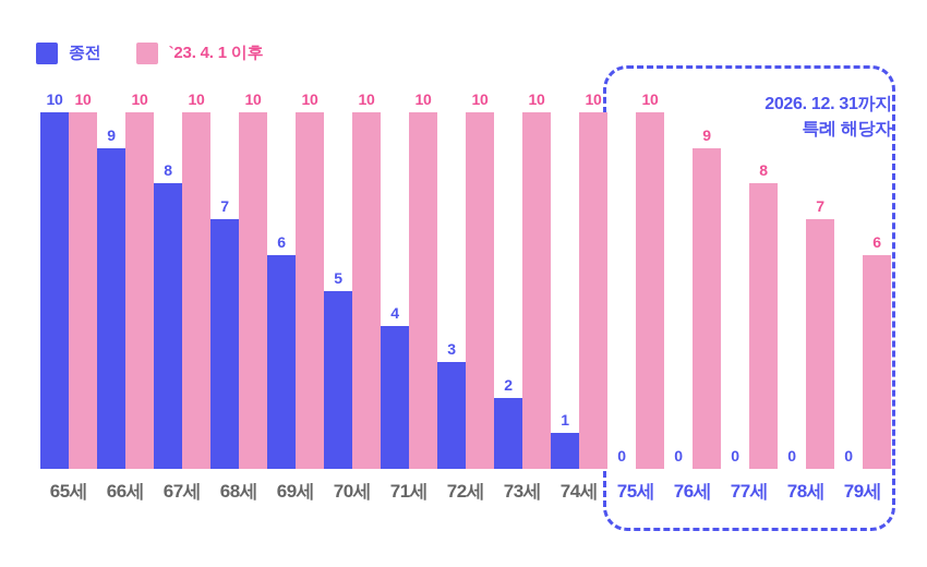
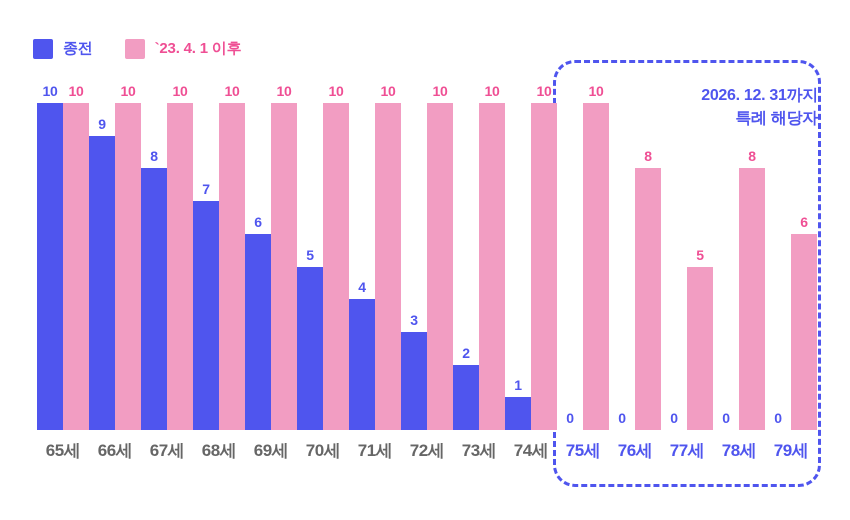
`23. 4. 1 이후/76세: 9 -> 8
`23. 4. 1 이후/77세: 8 -> 5
`23. 4. 1 이후/78세: 7 -> 8
